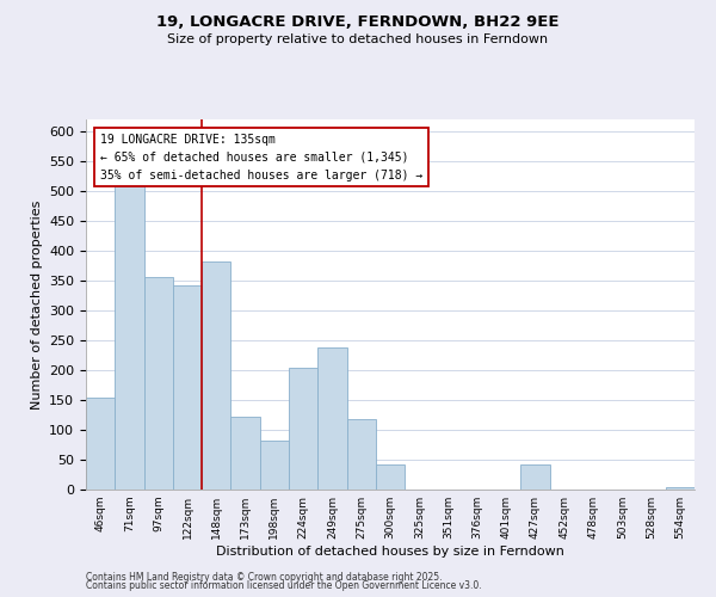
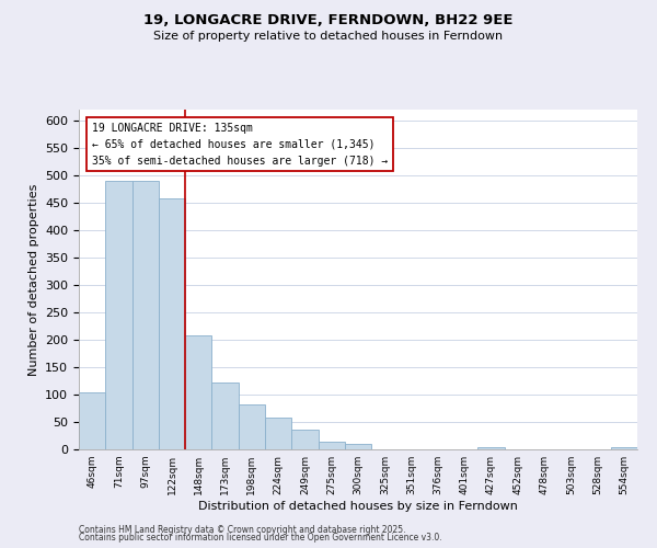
46sqm: 154 -> 105
71sqm: 512 -> 491
97sqm: 356 -> 491
122sqm: 342 -> 458
148sqm: 382 -> 208
224sqm: 204 -> 58
249sqm: 238 -> 37
275sqm: 118 -> 15
300sqm: 42 -> 11
427sqm: 42 -> 5
